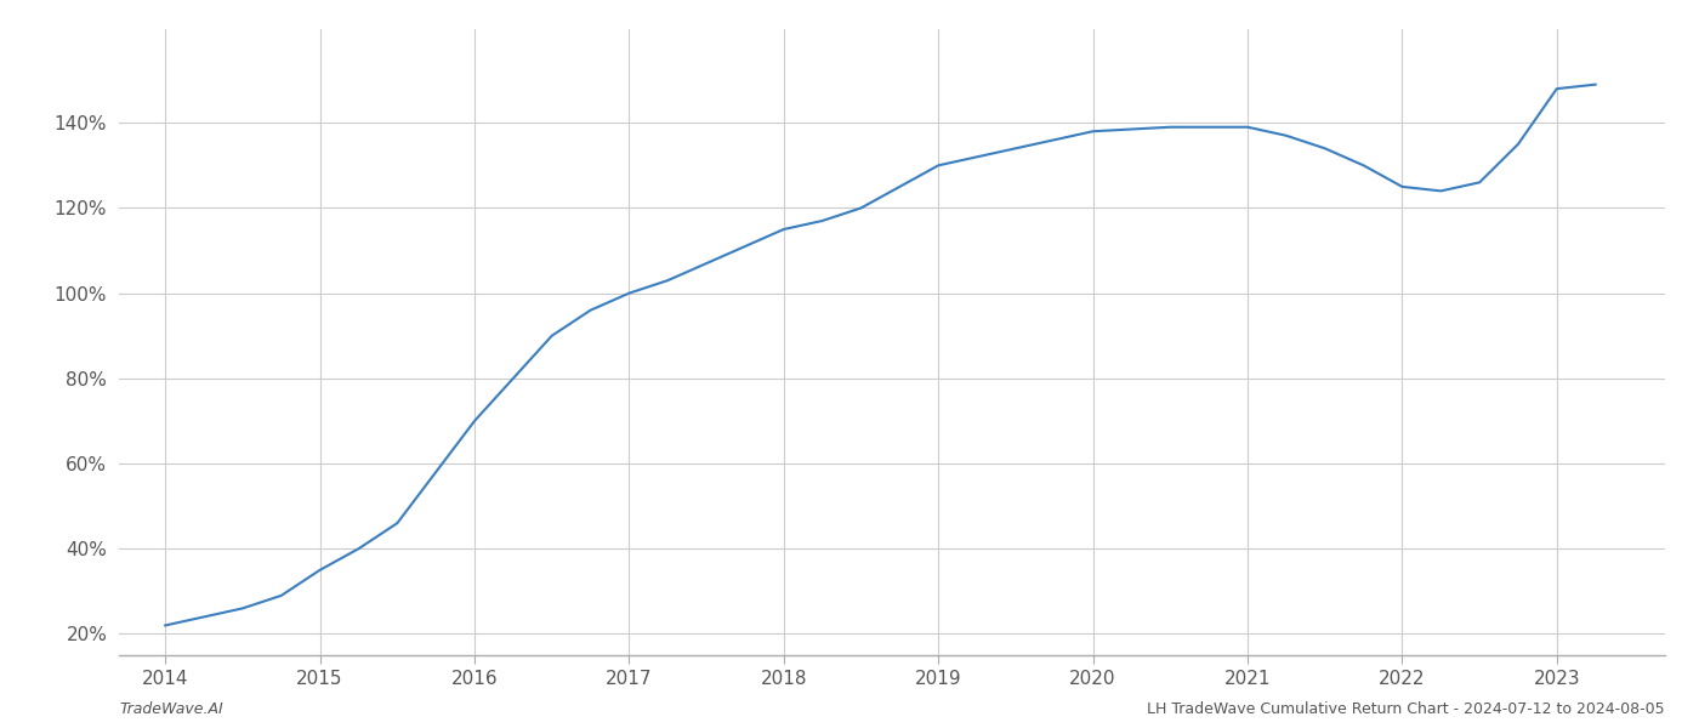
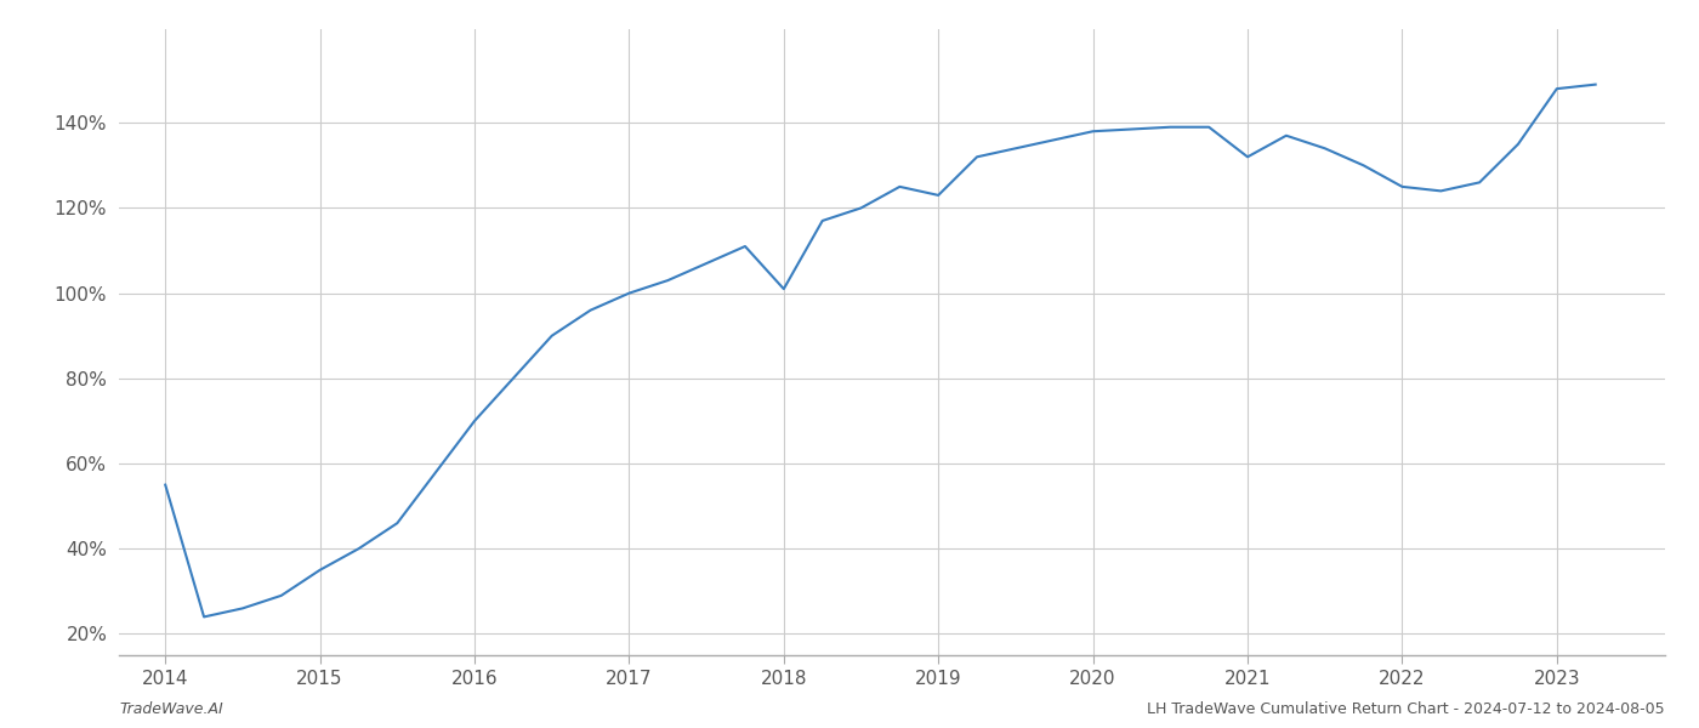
2014: 22.0% -> 55.0%
2018: 115.0% -> 101.0%
2019: 130.0% -> 123.0%
2021: 139.0% -> 132.0%
